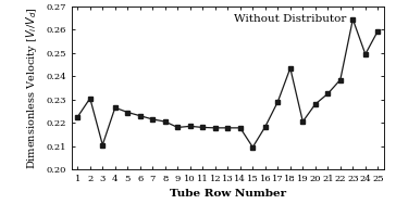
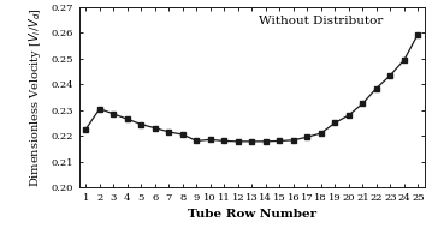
3: 0.2105 -> 0.2285
15: 0.2095 -> 0.2180
17: 0.2290 -> 0.2195
18: 0.2435 -> 0.2210
19: 0.2205 -> 0.2250
23: 0.2645 -> 0.2435
